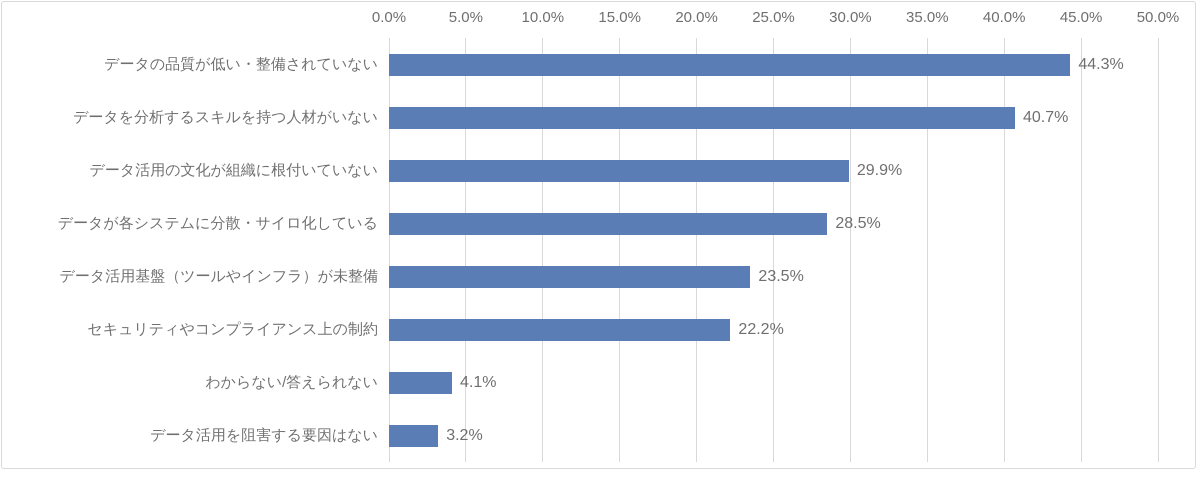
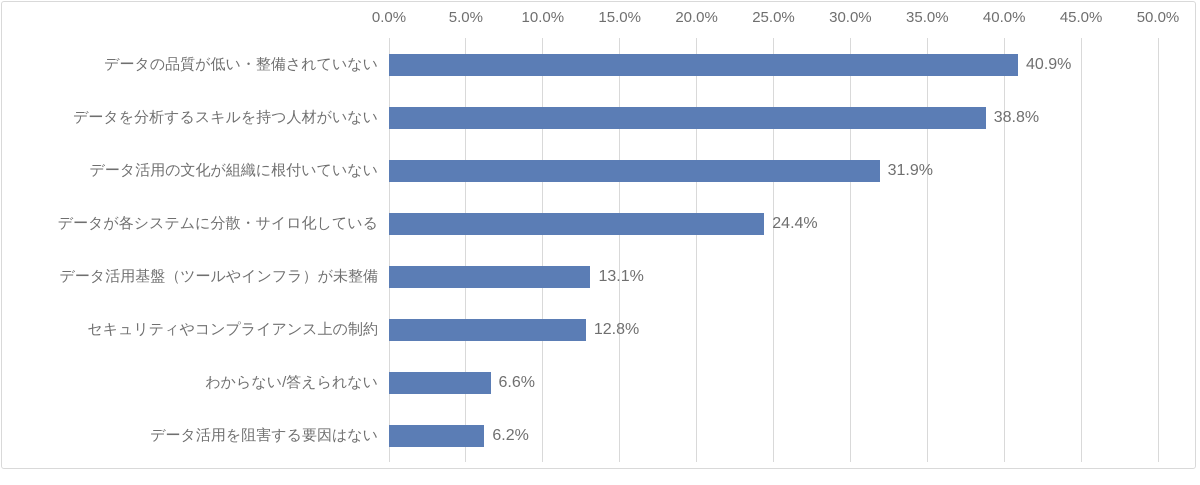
データの品質が低い・整備されていない: 44.3% -> 40.9%
データを分析するスキルを持つ人材がいない: 40.7% -> 38.8%
データ活用の文化が組織に根付いていない: 29.9% -> 31.9%
データが各システムに分散・サイロ化している: 28.5% -> 24.4%
データ活用基盤（ツールやインフラ）が未整備: 23.5% -> 13.1%
セキュリティやコンプライアンス上の制約: 22.2% -> 12.8%
わからない/答えられない: 4.1% -> 6.6%
データ活用を阻害する要因はない: 3.2% -> 6.2%
